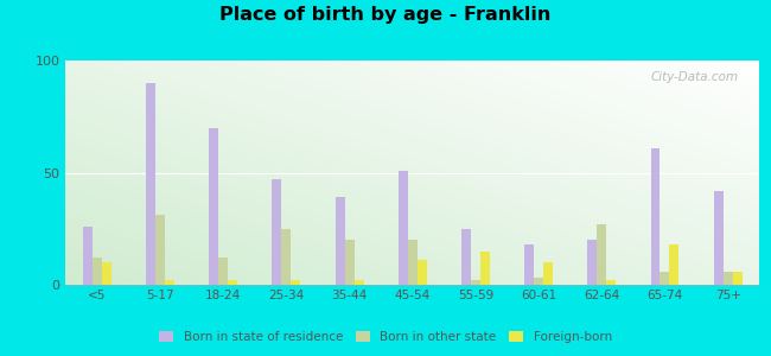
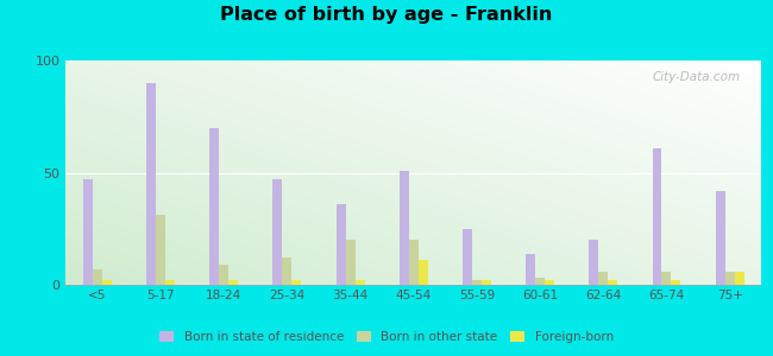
Born in state of residence/<5: 26 -> 47
Born in other state/<5: 12 -> 7
Foreign-born/<5: 10 -> 2
Born in other state/18-24: 12 -> 9
Born in other state/25-34: 25 -> 12
Born in state of residence/35-44: 39 -> 36
Foreign-born/55-59: 15 -> 2
Born in state of residence/60-61: 18 -> 14
Foreign-born/60-61: 10 -> 2
Born in other state/62-64: 27 -> 6
Foreign-born/65-74: 18 -> 2
